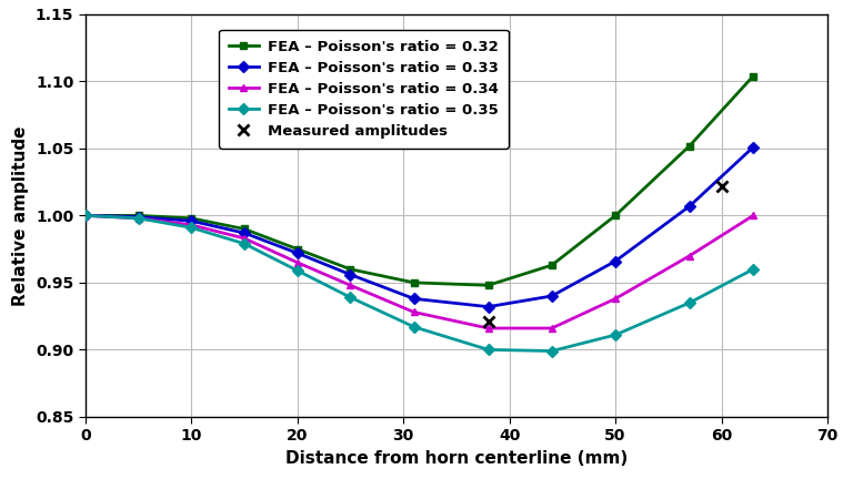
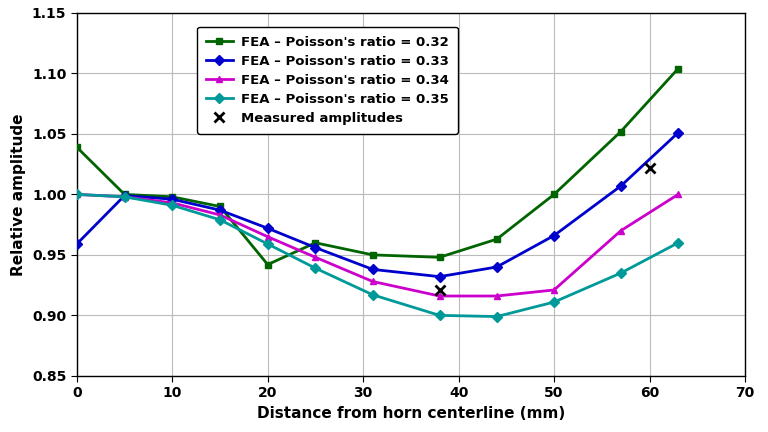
FEA – Poisson's ratio = 0.32/0: 1.000 -> 1.039
FEA – Poisson's ratio = 0.33/0: 1.000 -> 0.959
FEA – Poisson's ratio = 0.32/20: 0.975 -> 0.942
FEA – Poisson's ratio = 0.34/50: 0.938 -> 0.921
